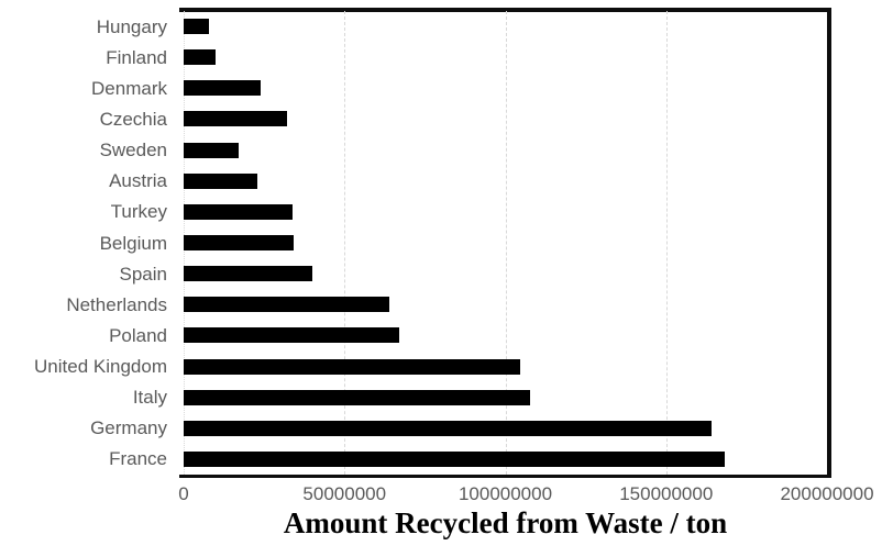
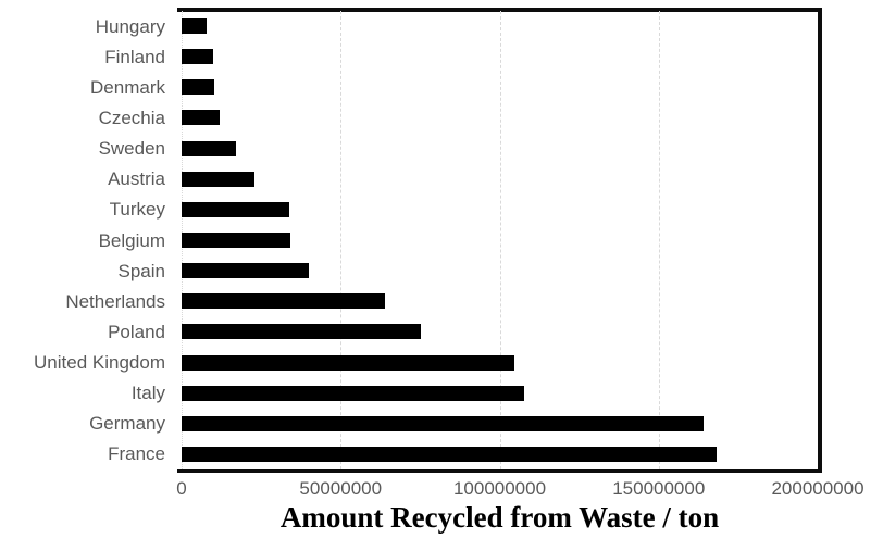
Denmark: 24000000 -> 10000000
Czechia: 32000000 -> 12000000
Poland: 67000000 -> 75000000
